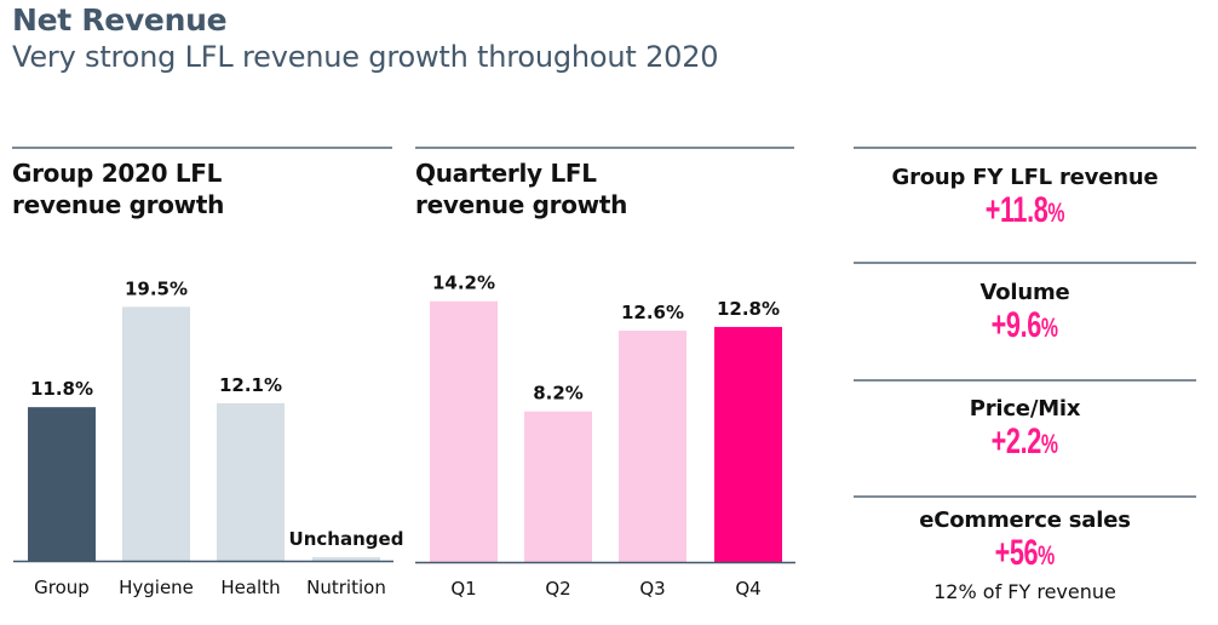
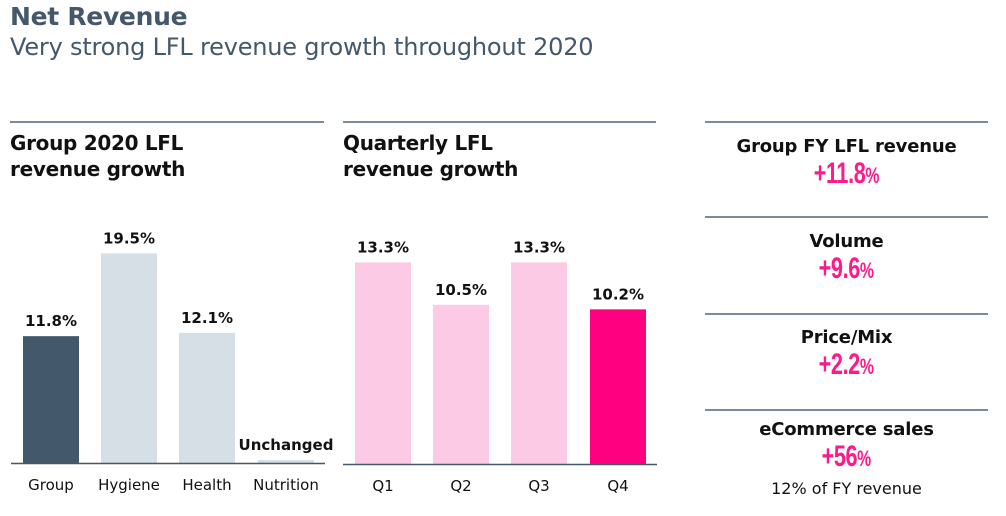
Quarterly LFL revenue growth/Q1: 14.2% -> 13.3%
Quarterly LFL revenue growth/Q2: 8.2% -> 10.5%
Quarterly LFL revenue growth/Q3: 12.6% -> 13.3%
Quarterly LFL revenue growth/Q4: 12.8% -> 10.2%
